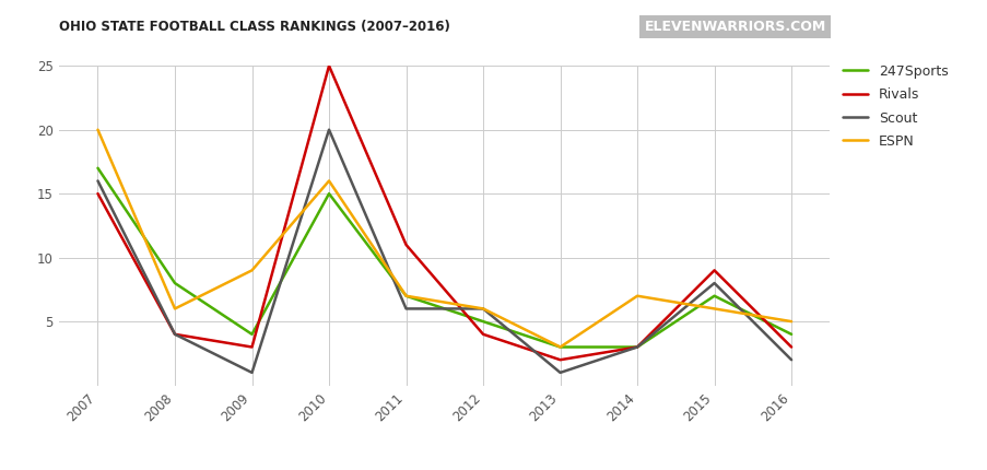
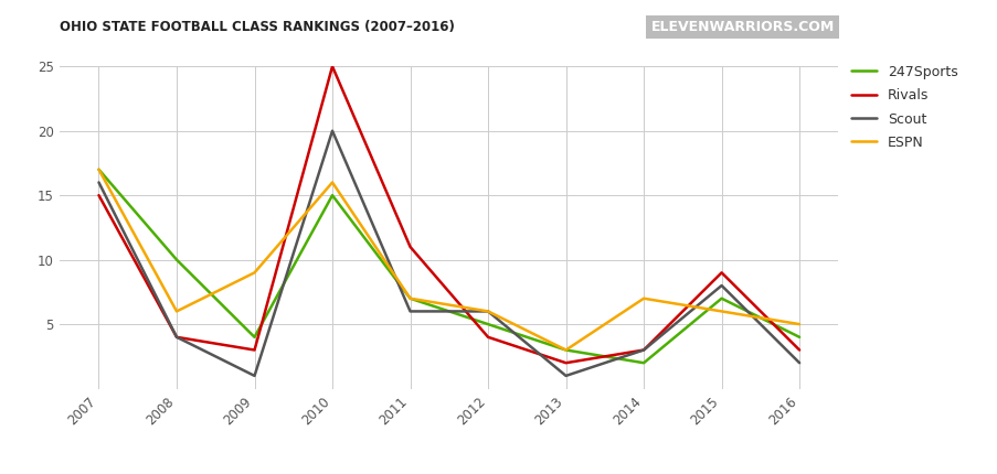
ESPN/2007: 20 -> 17
247Sports/2008: 8 -> 10
247Sports/2014: 3 -> 2
